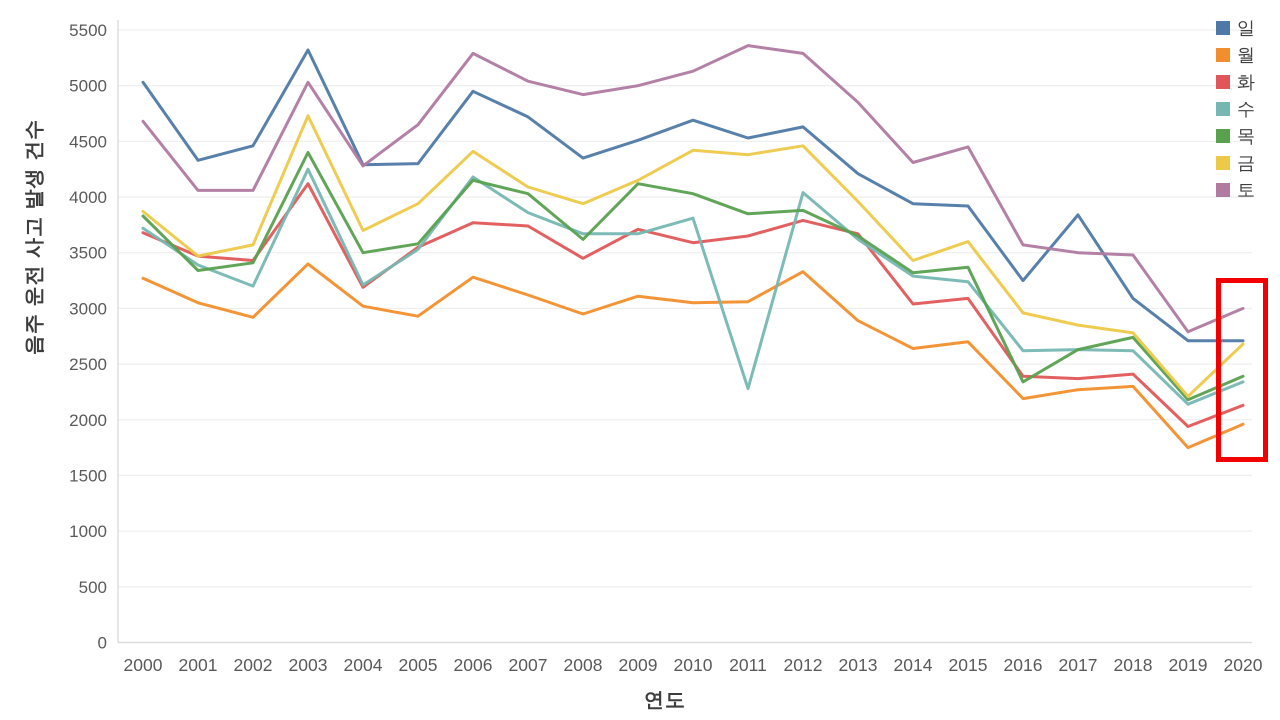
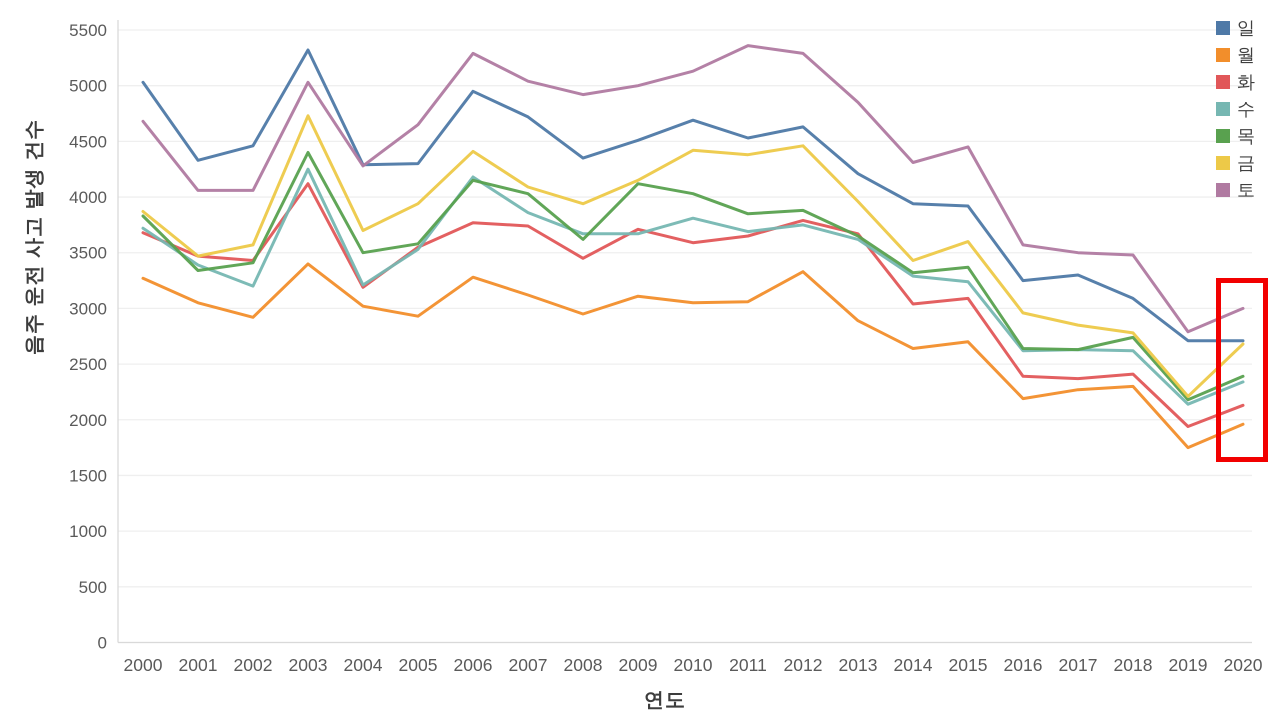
수/2011: 2280 -> 3690
수/2012: 4040 -> 3750
목/2016: 2340 -> 2640
일/2017: 3840 -> 3300
